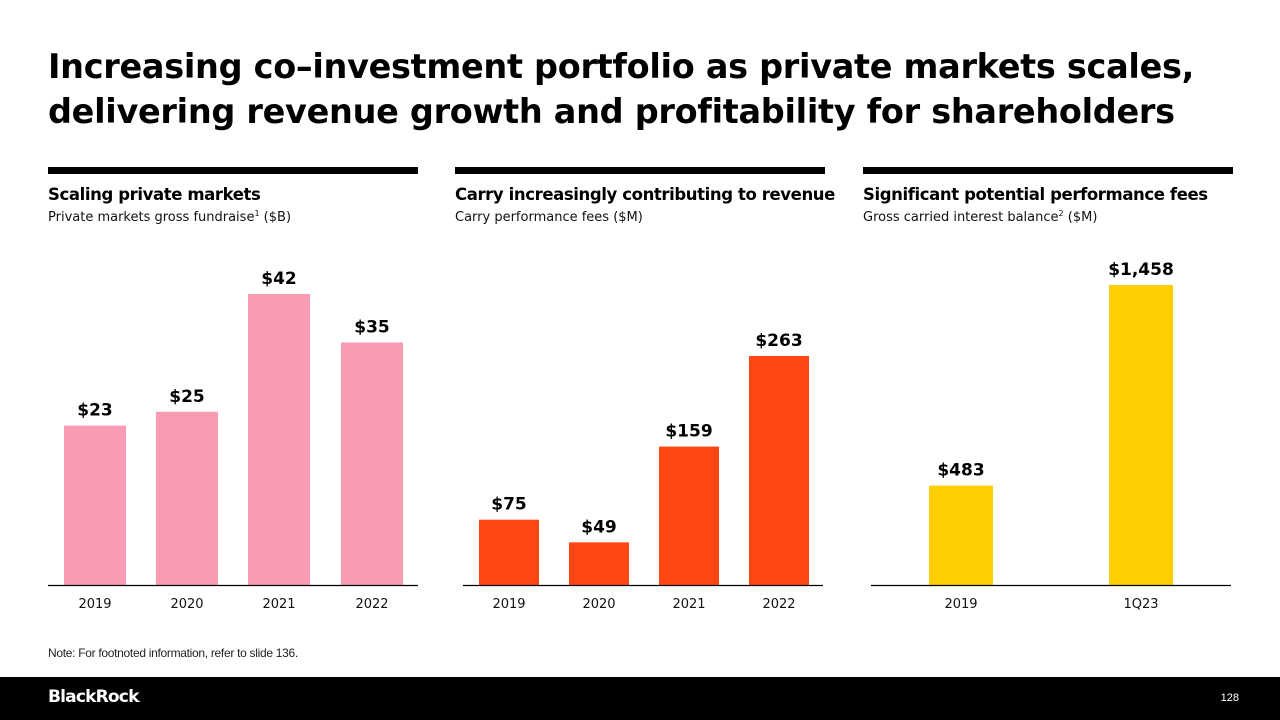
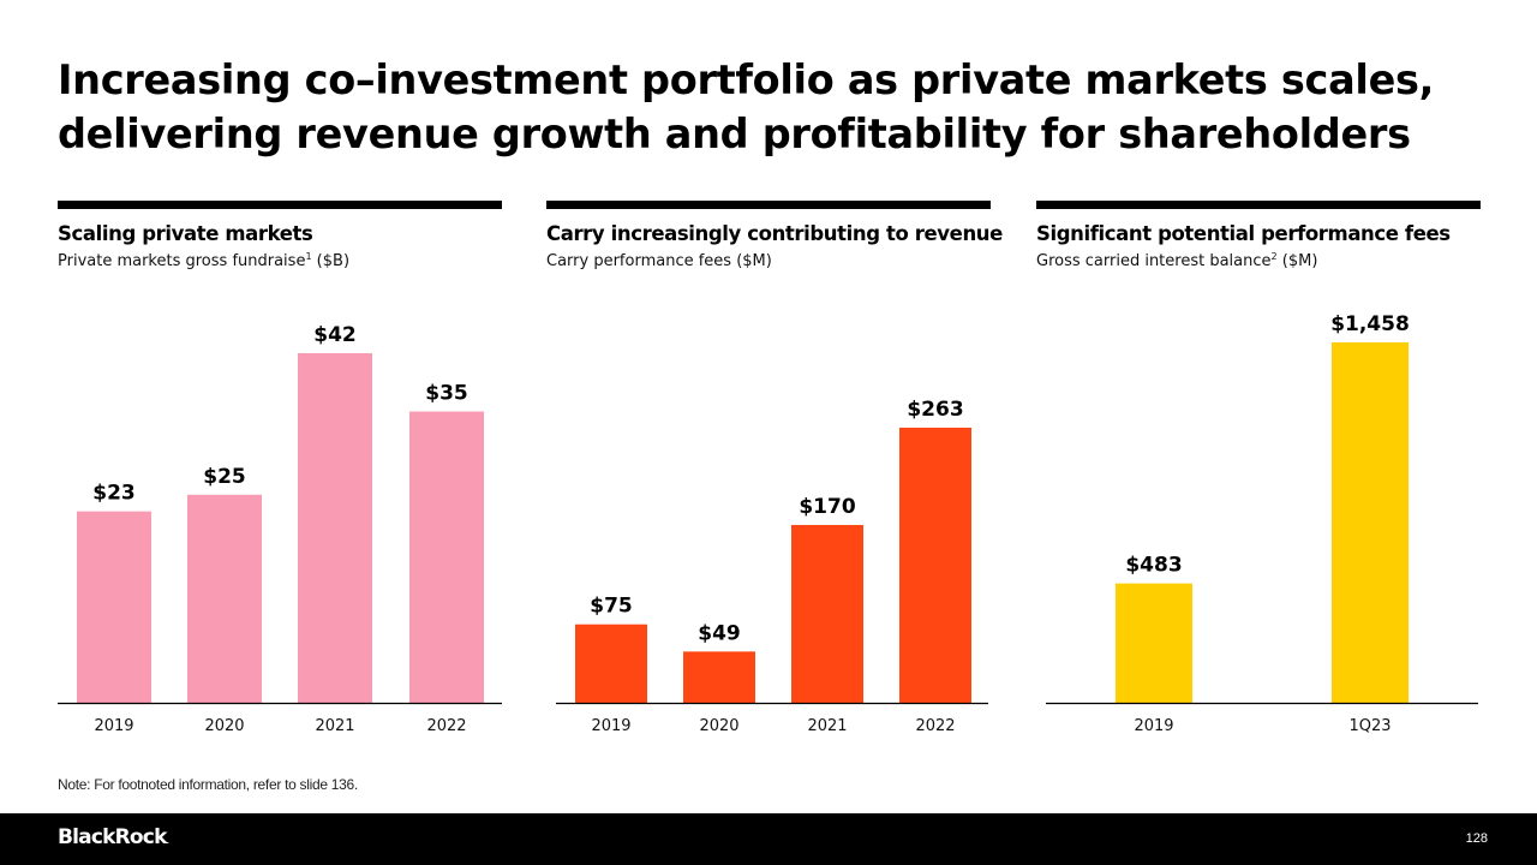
Carry increasingly contributing to revenue/2021: $159 -> $170
